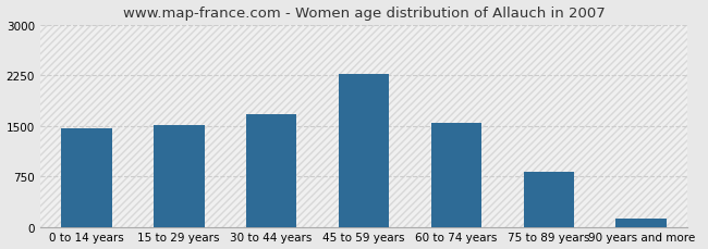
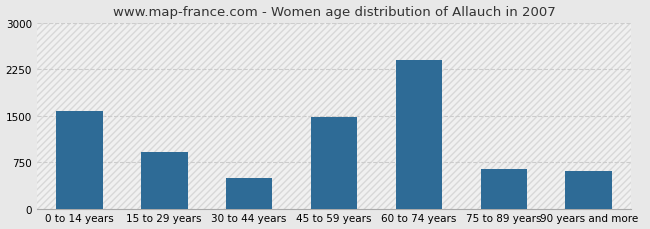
0 to 14 years: 1470 -> 1580
15 to 29 years: 1510 -> 920
30 to 44 years: 1680 -> 500
45 to 59 years: 2270 -> 1480
60 to 74 years: 1550 -> 2400
75 to 89 years: 810 -> 640
90 years and more: 120 -> 600
